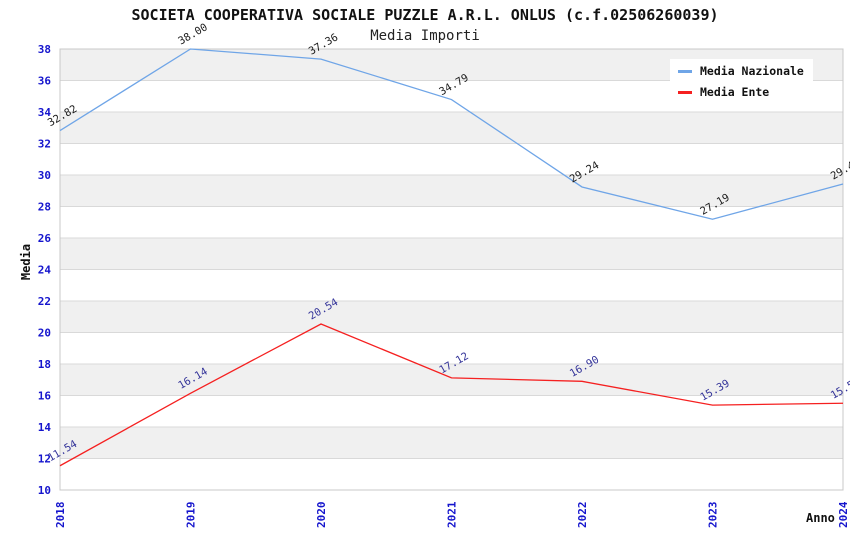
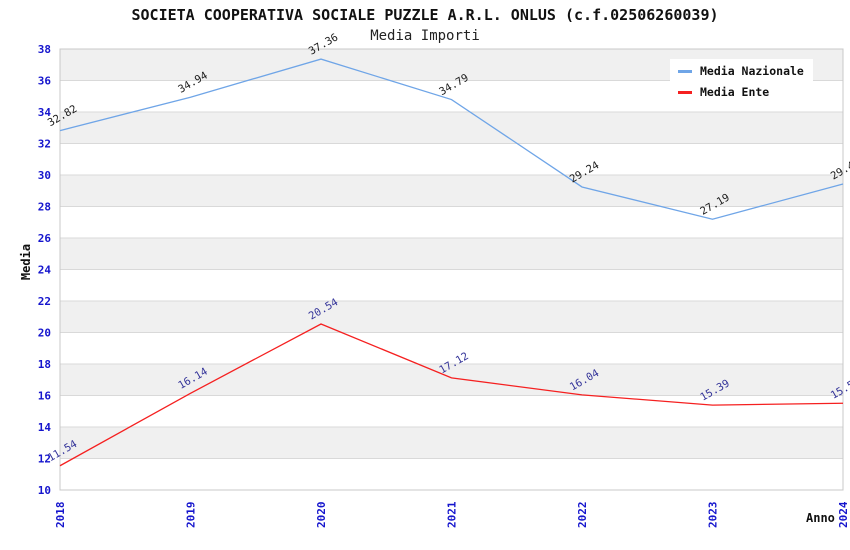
Media Nazionale/2019: 38.00 -> 34.94
Media Ente/2022: 16.90 -> 16.04
